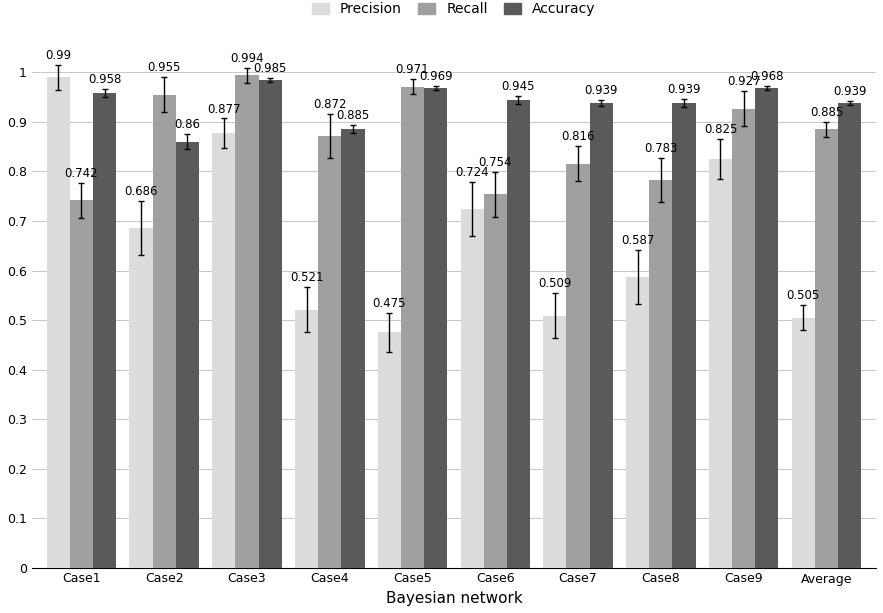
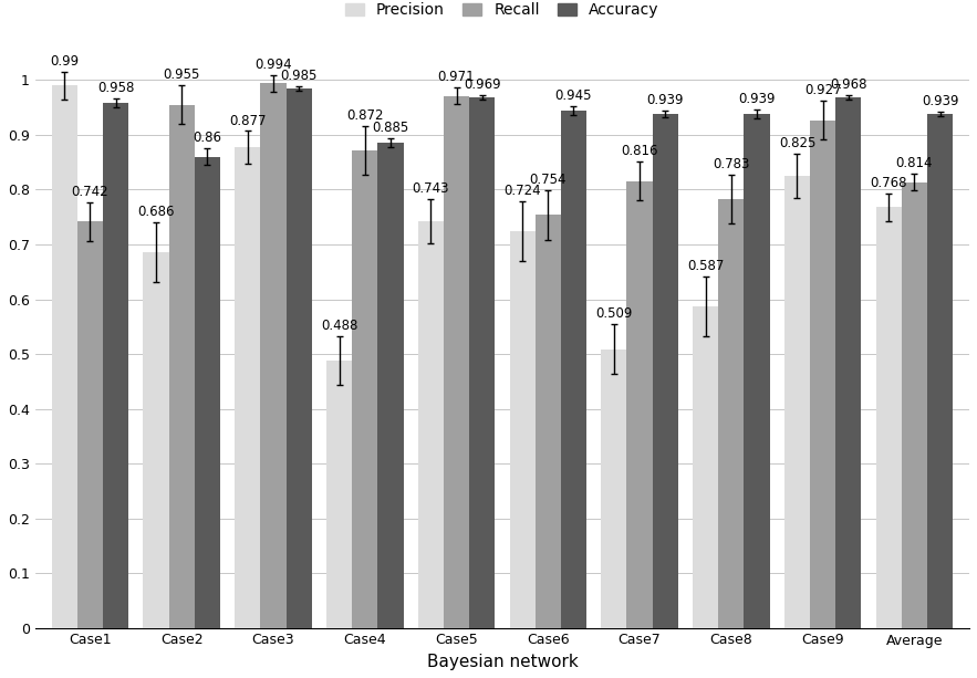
Precision/Case4: 0.521 -> 0.488
Precision/Case5: 0.475 -> 0.743
Precision/Average: 0.505 -> 0.768
Recall/Average: 0.885 -> 0.814
